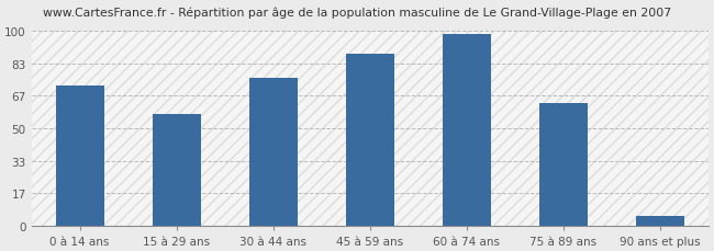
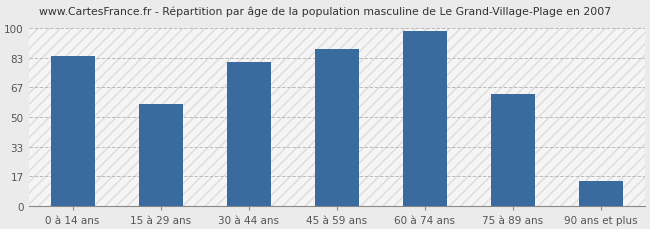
0 à 14 ans: 72 -> 84
30 à 44 ans: 76 -> 81
90 ans et plus: 5 -> 14
